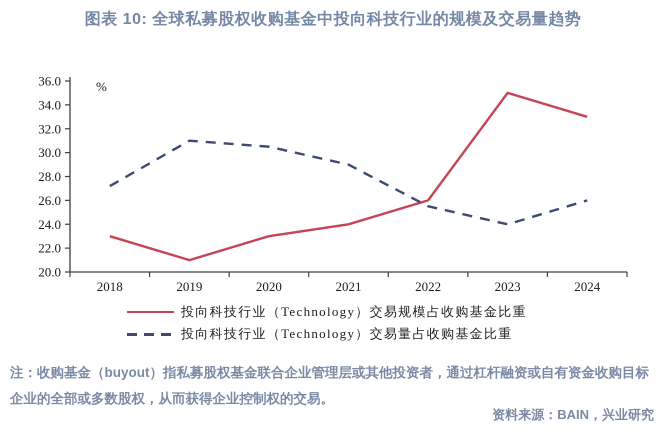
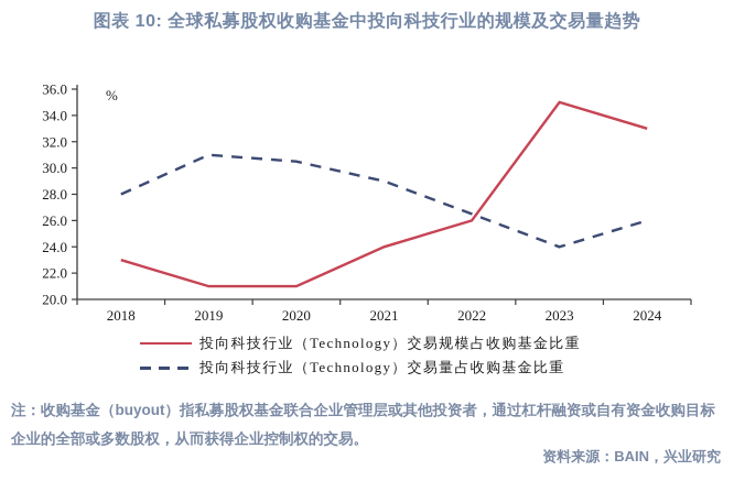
投向科技行业（Technology）交易量占收购基金比重/2018: 27.2 -> 28.0
投向科技行业（Technology）交易规模占收购基金比重/2020: 23 -> 21
投向科技行业（Technology）交易量占收购基金比重/2022: 25.5 -> 26.5
